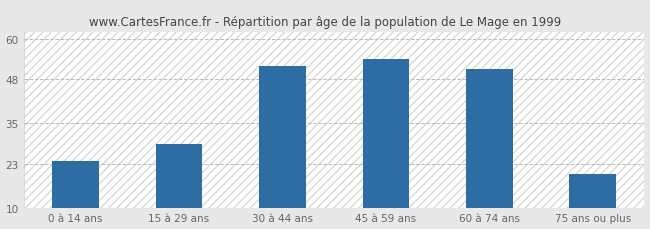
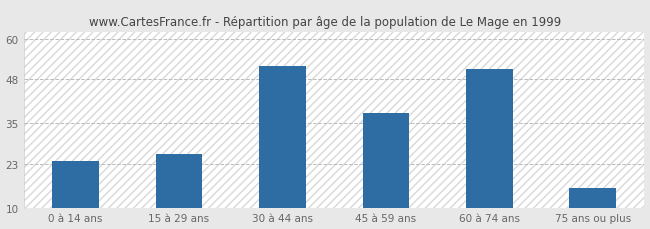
15 à 29 ans: 29 -> 26
45 à 59 ans: 54 -> 38
75 ans ou plus: 20 -> 16
